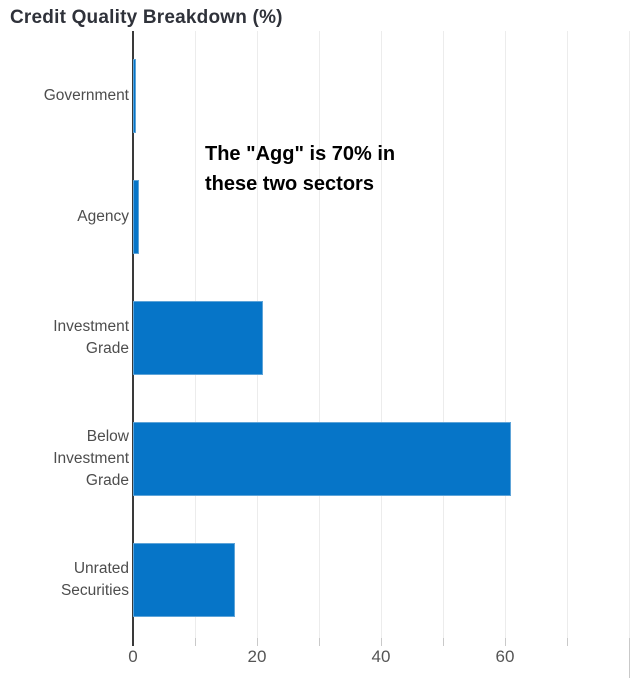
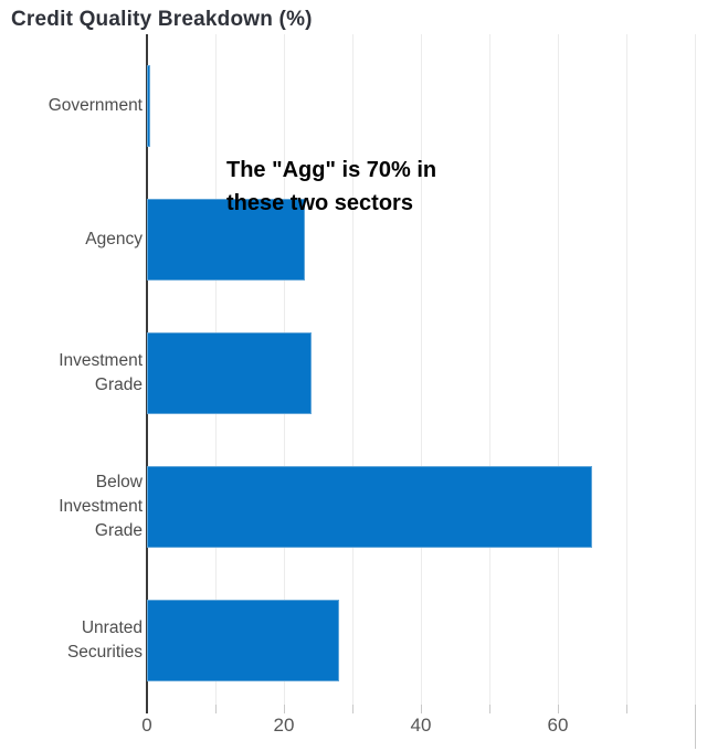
Agency: 1 -> 23
Investment Grade: 21 -> 24
Below Investment Grade: 61 -> 65
Unrated Securities: 16 -> 28
